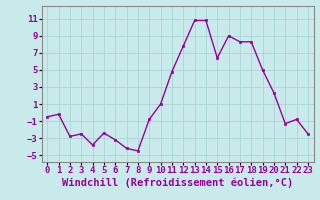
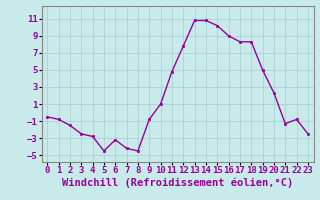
1: -0.2 -> -0.8
2: -2.8 -> -1.5
4: -3.8 -> -2.8
5: -2.4 -> -4.5
15: 6.4 -> 10.2
